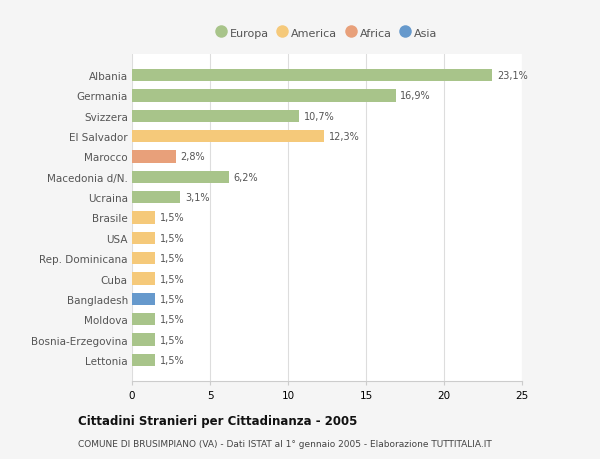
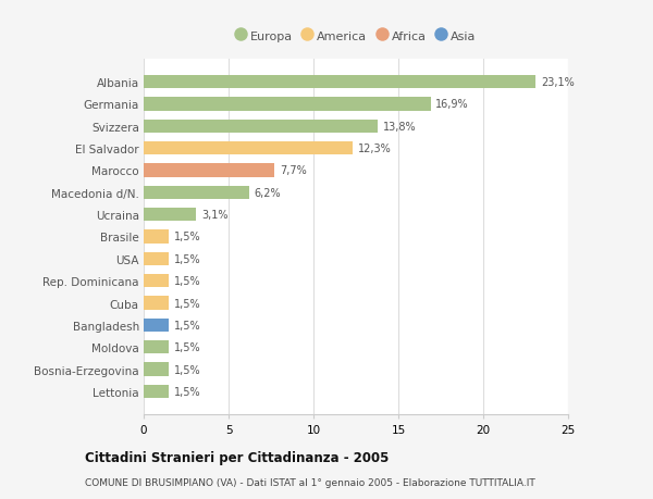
Svizzera: 10,7% -> 13,8%
Marocco: 2,8% -> 7,7%
